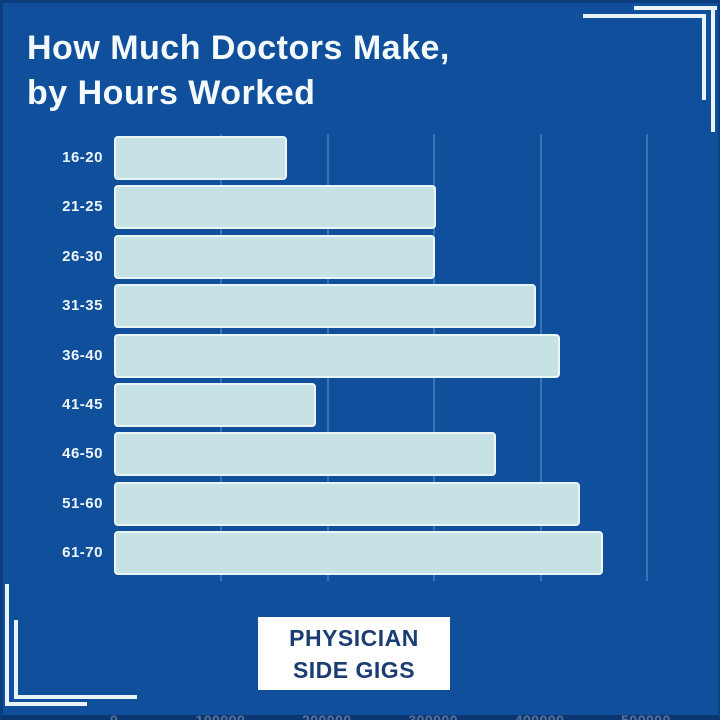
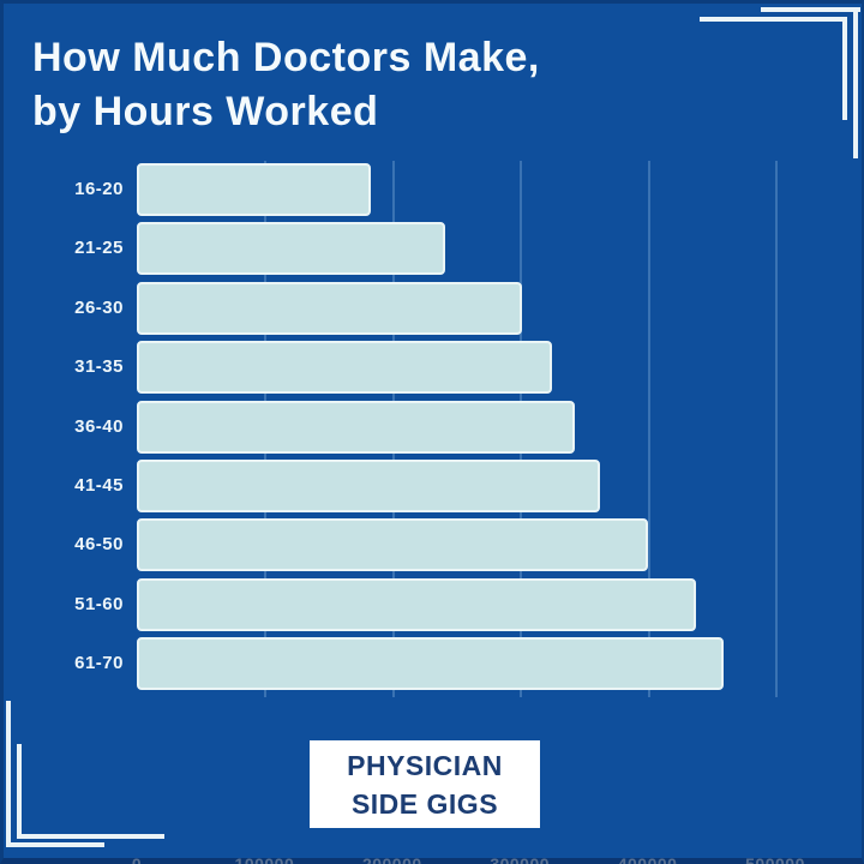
16-20: 163000 -> 183000
21-25: 303000 -> 242000
31-35: 397000 -> 325000
36-40: 419000 -> 343000
41-45: 190000 -> 363000
46-50: 359000 -> 400000
